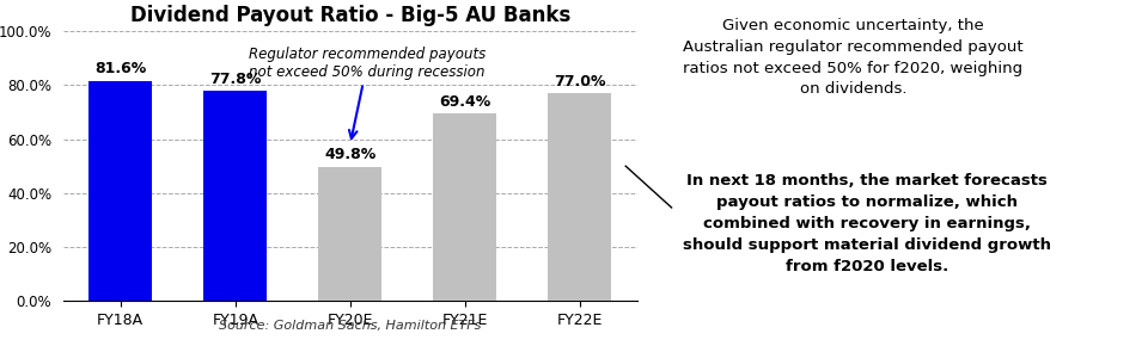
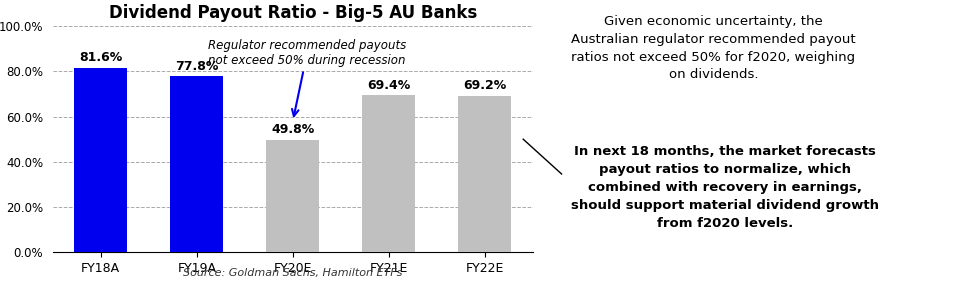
FY22E: 77.0% -> 69.2%
